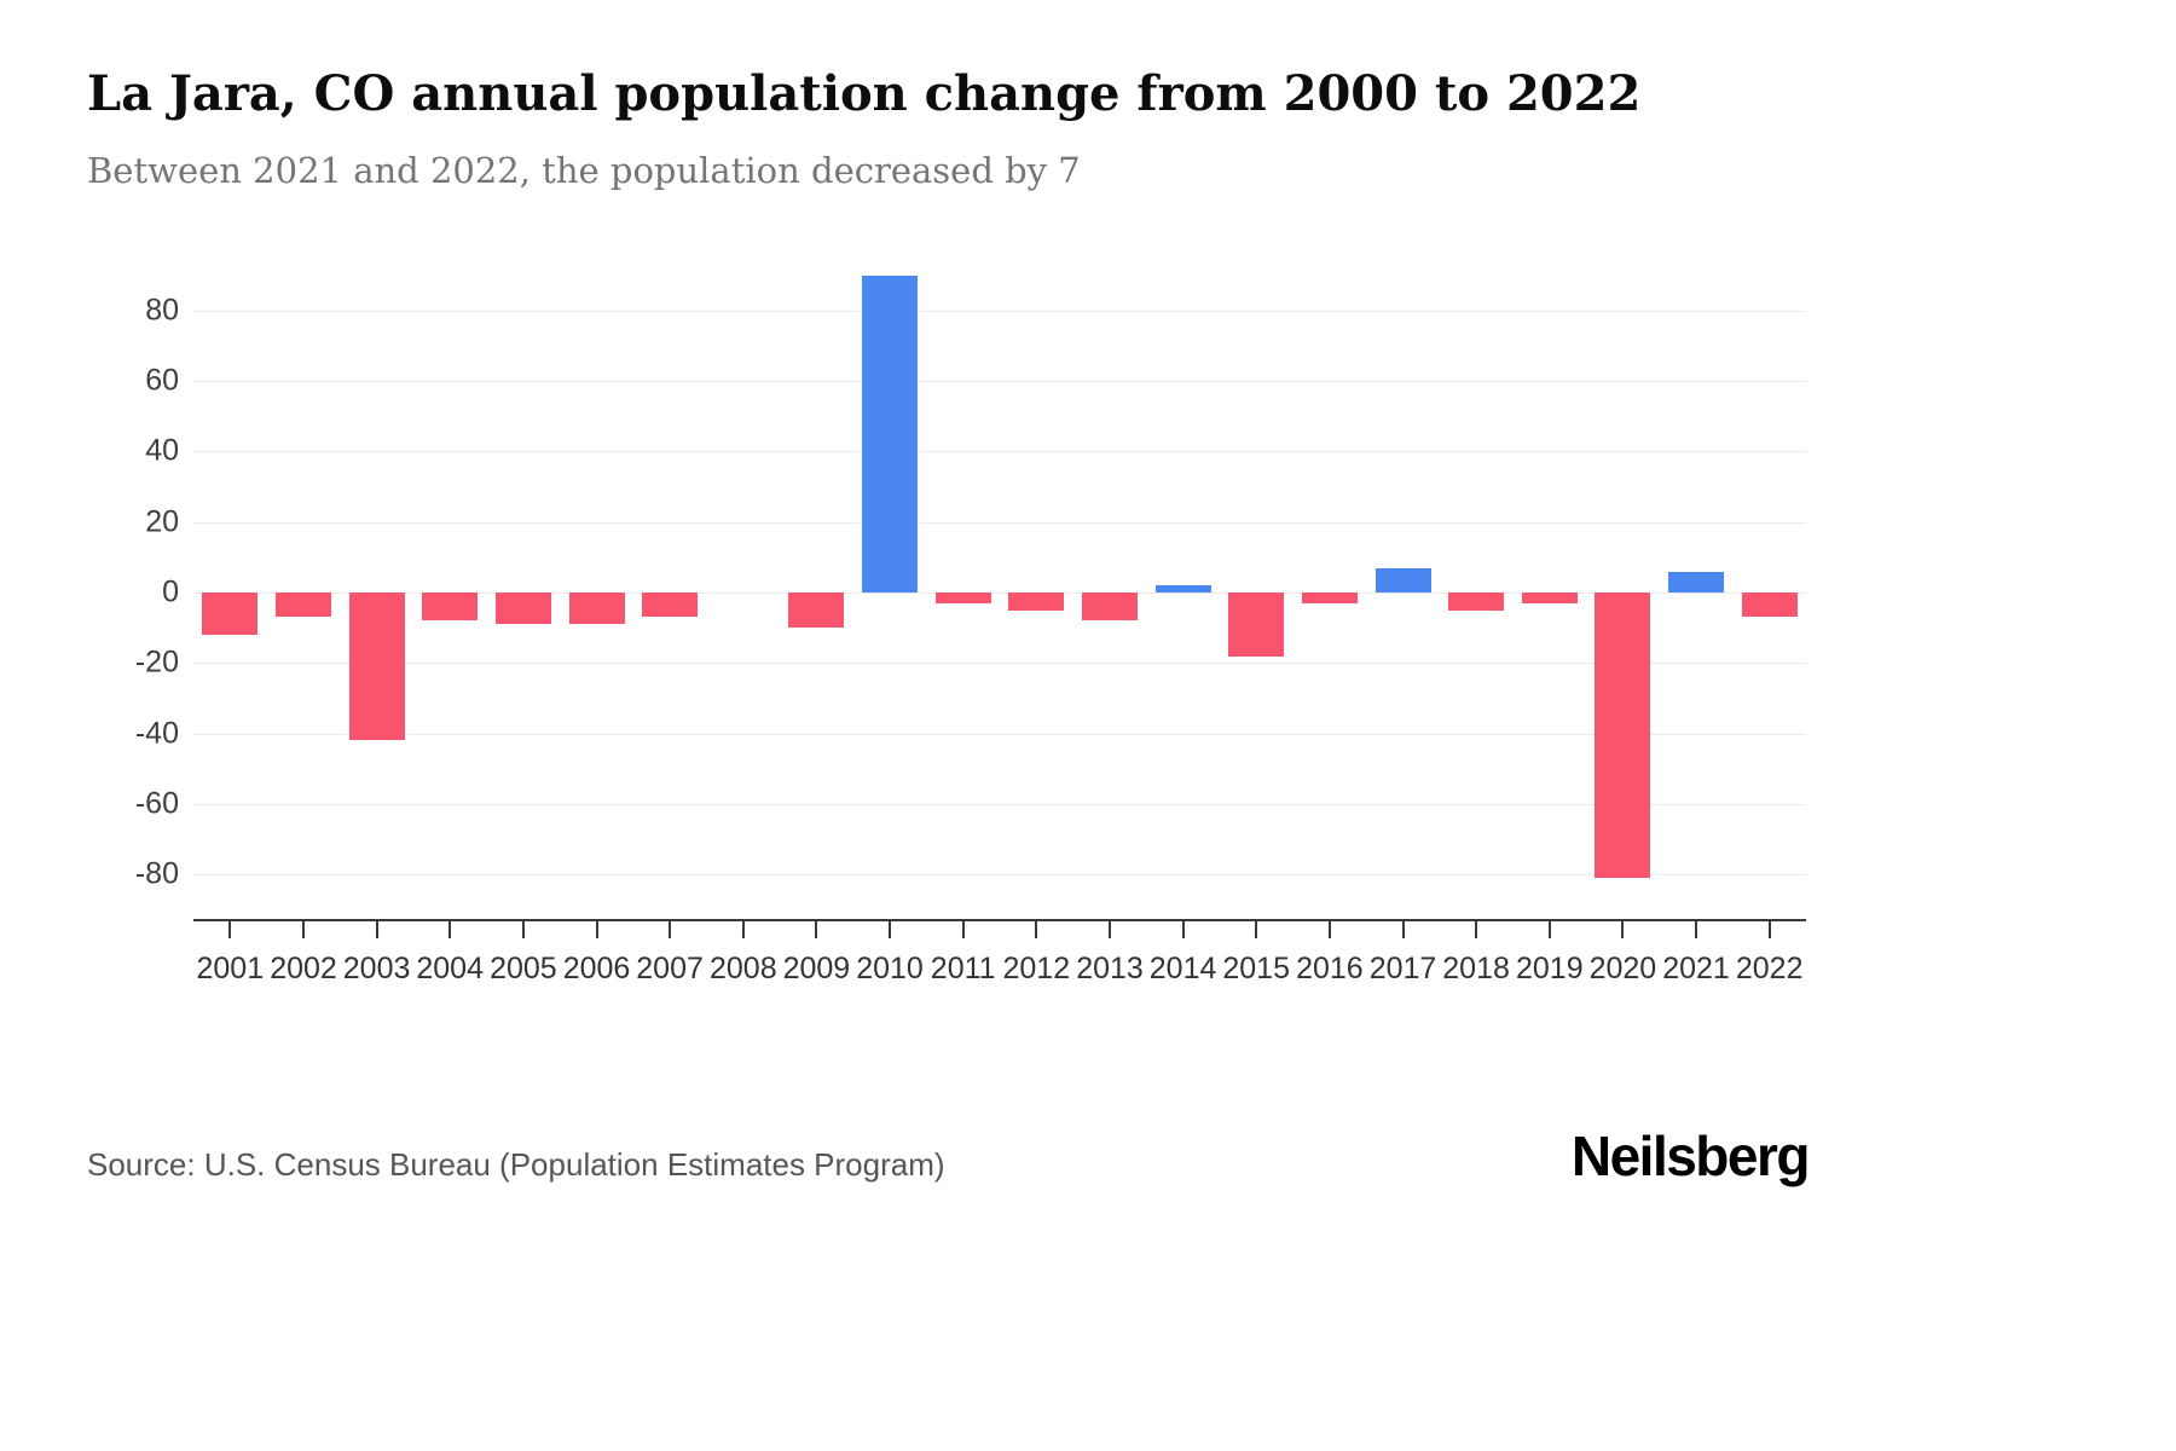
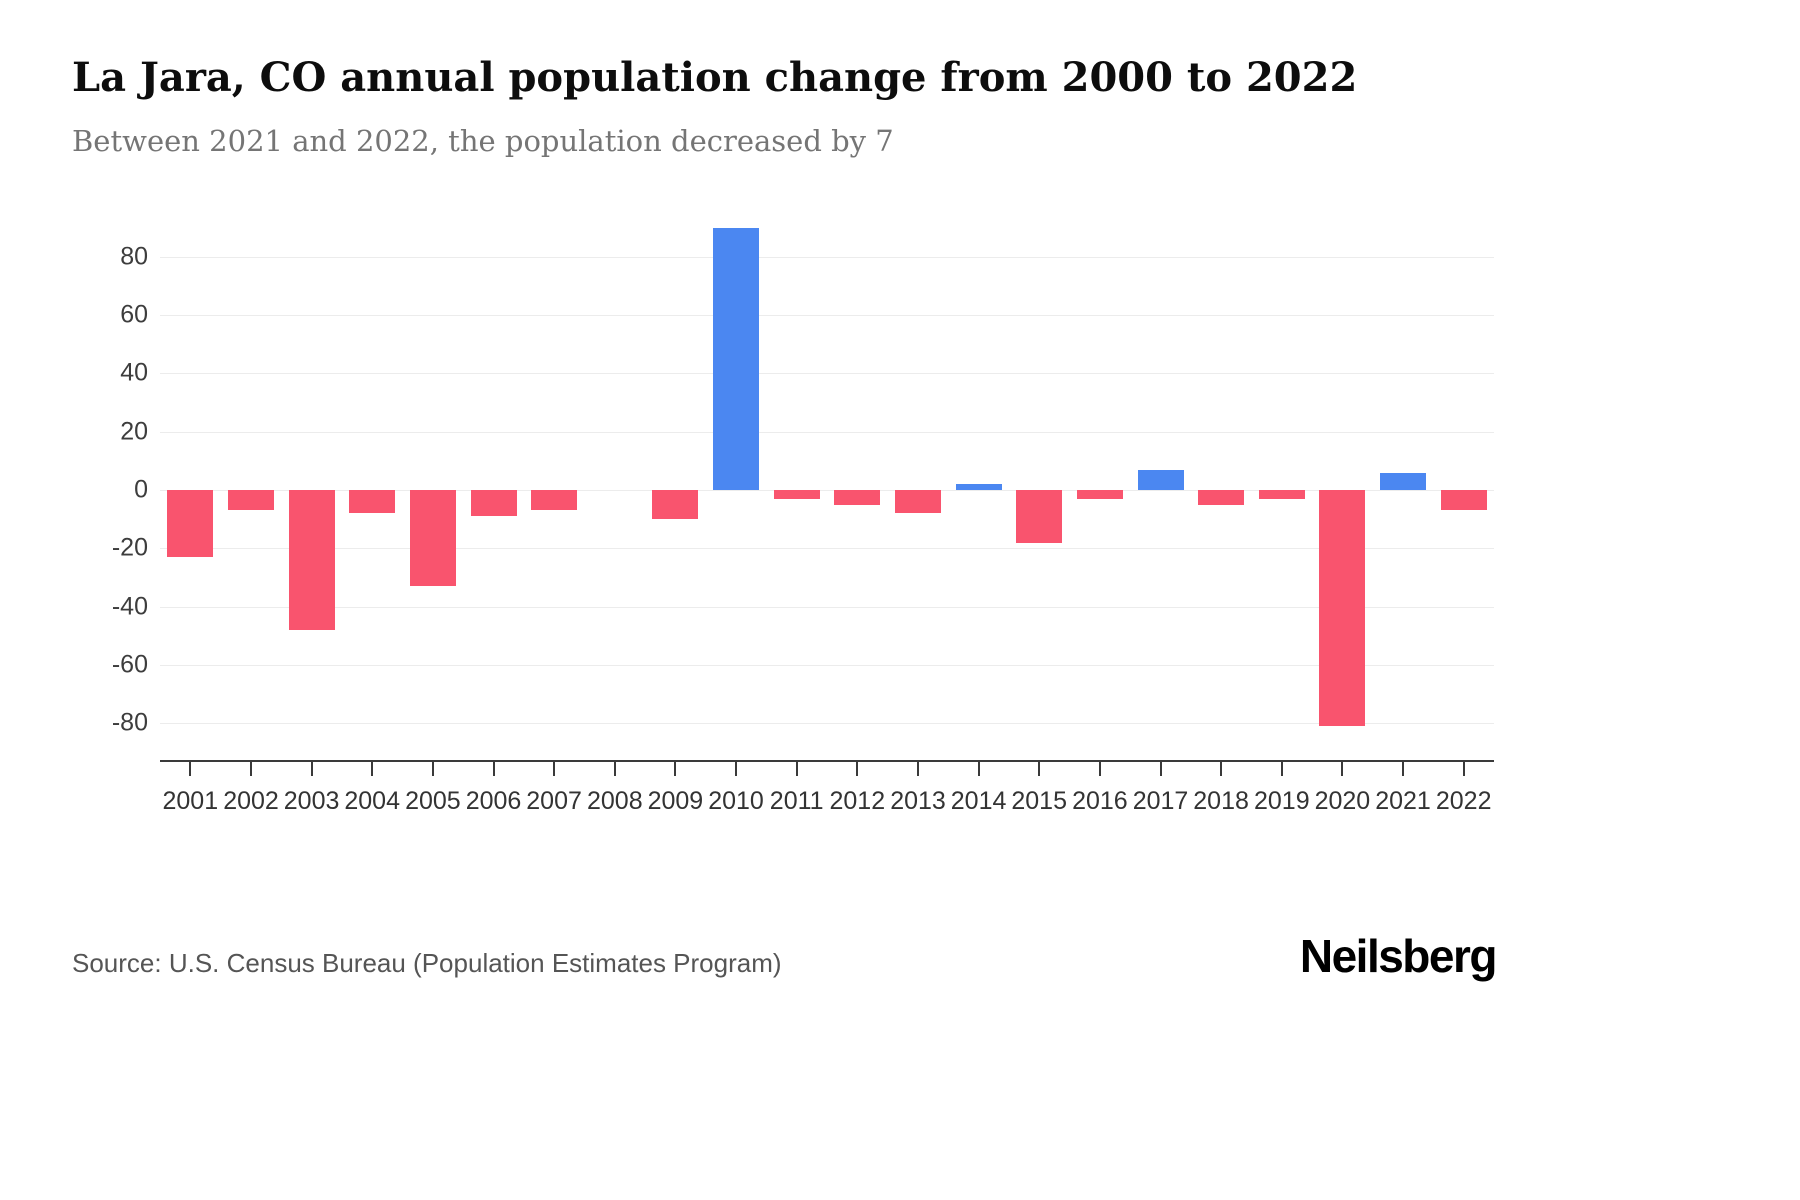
2001: -12 -> -23
2003: -42 -> -48
2005: -9 -> -33
